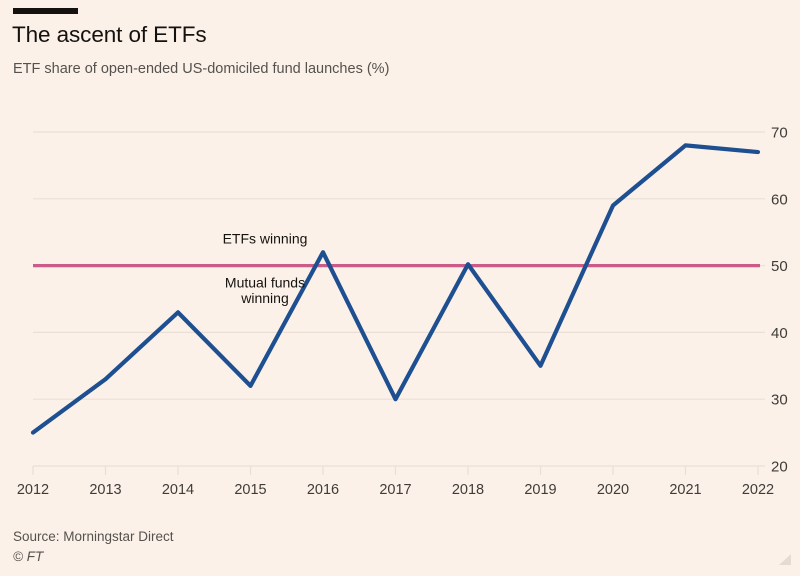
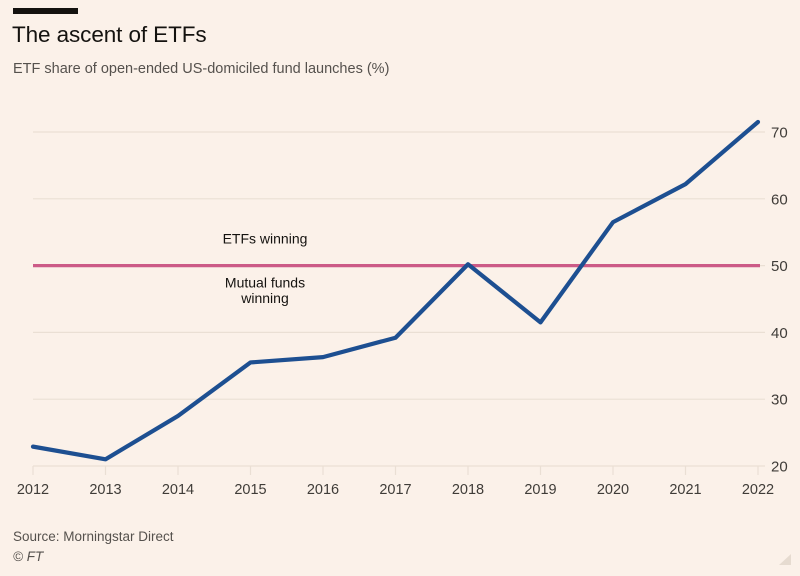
2012: 25 -> 23
2013: 33 -> 21
2014: 43 -> 28
2015: 32 -> 36
2016: 52 -> 36
2017: 30 -> 39
2019: 35 -> 42
2020: 59 -> 56
2021: 68 -> 62
2022: 67 -> 72
